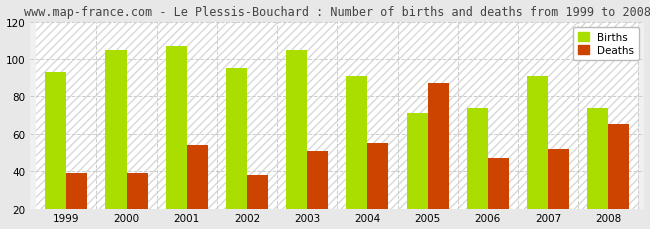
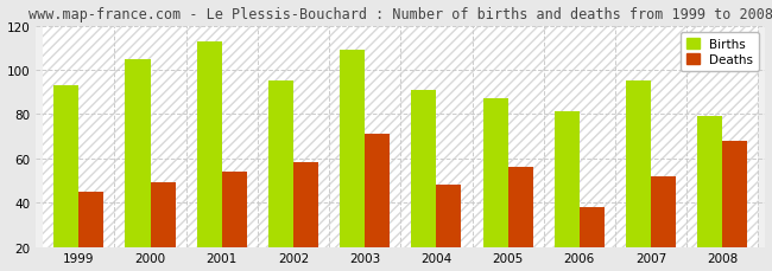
Deaths/1999: 39 -> 45
Deaths/2000: 39 -> 49
Births/2001: 107 -> 113
Deaths/2002: 38 -> 58
Births/2003: 105 -> 109
Deaths/2003: 51 -> 71
Deaths/2004: 55 -> 48
Births/2005: 71 -> 87
Deaths/2005: 87 -> 56
Births/2006: 74 -> 81
Deaths/2006: 47 -> 38
Births/2007: 91 -> 95
Births/2008: 74 -> 79
Deaths/2008: 65 -> 68
